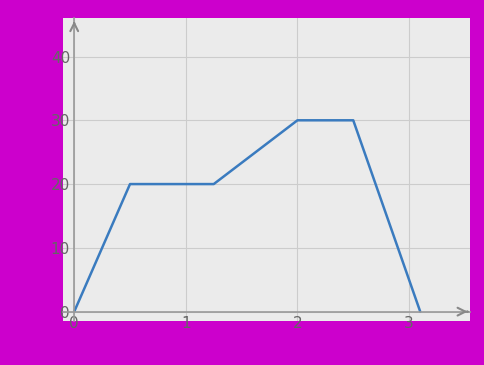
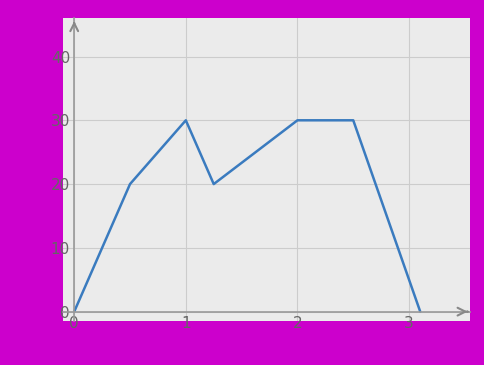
1: 20 -> 30
